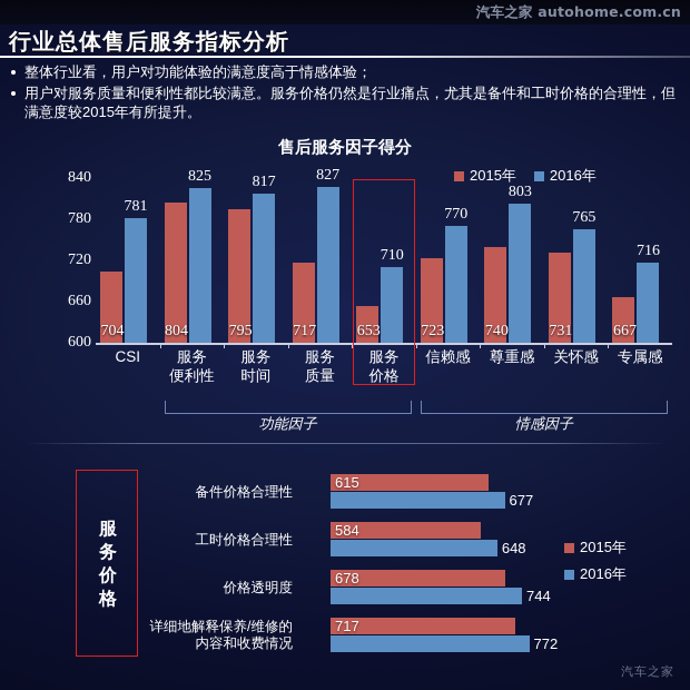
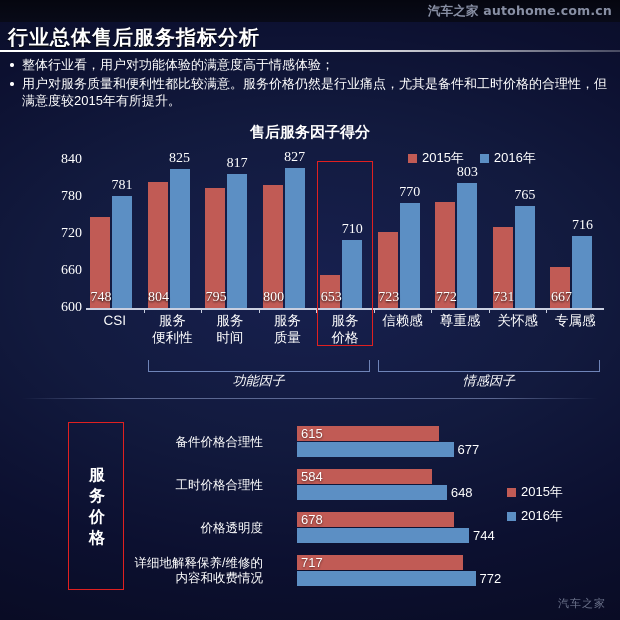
售后服务因子得分/2015年/CSI: 704 -> 748
售后服务因子得分/2015年/服务质量: 717 -> 800
售后服务因子得分/2015年/尊重感: 740 -> 772
